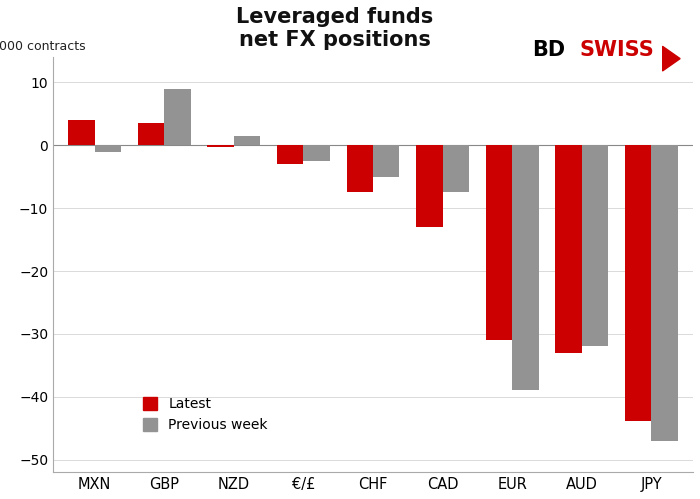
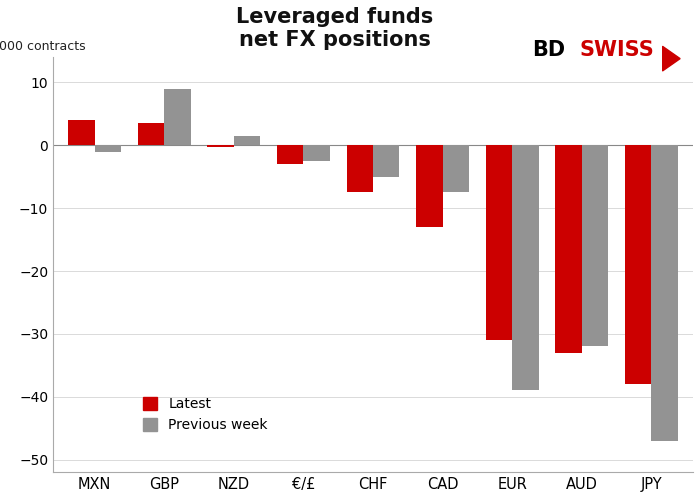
Latest/JPY: -43.8 -> -38.0
